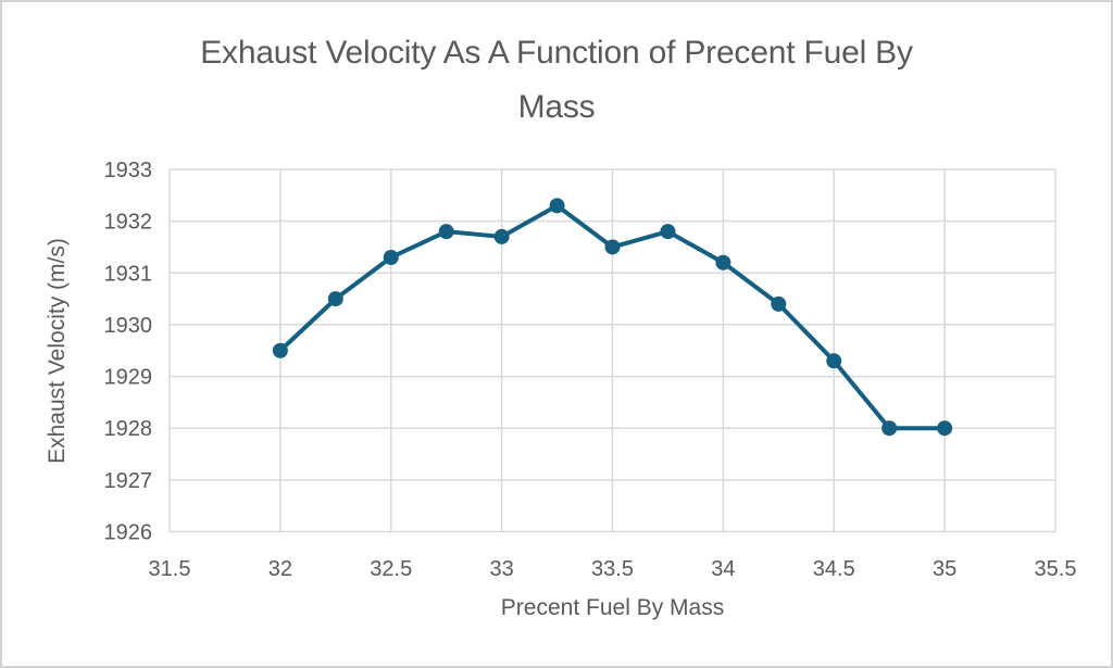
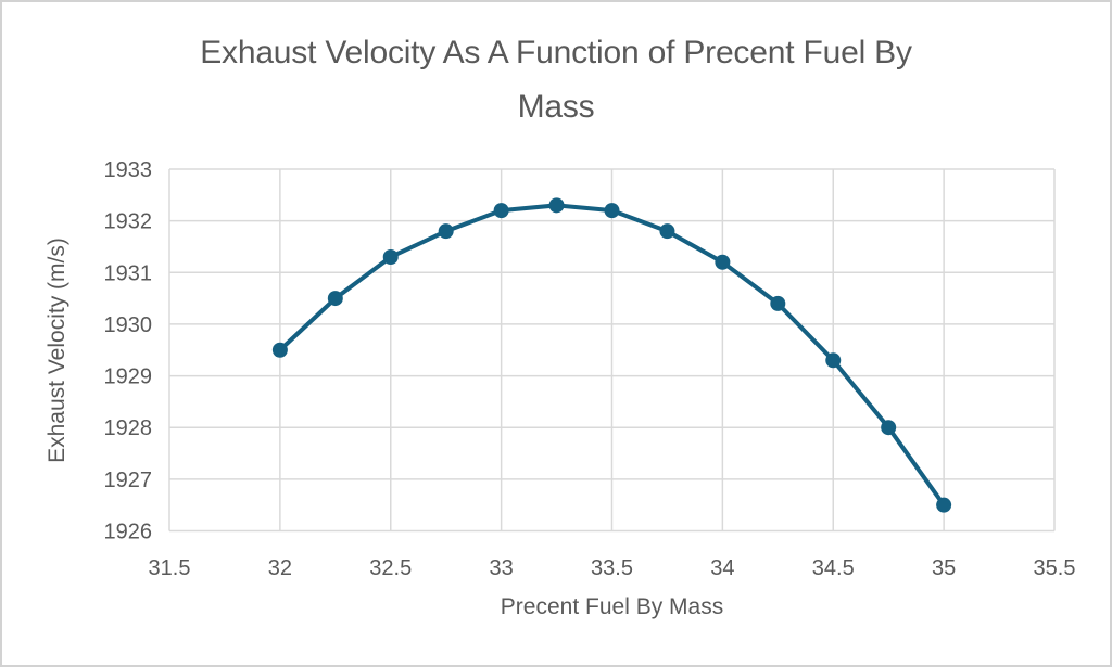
33: 1931.7 -> 1932.2
33.5: 1931.5 -> 1932.2
35: 1928.0 -> 1926.5
